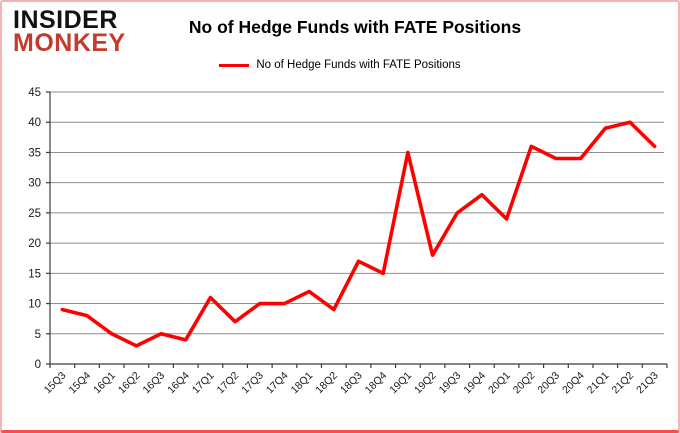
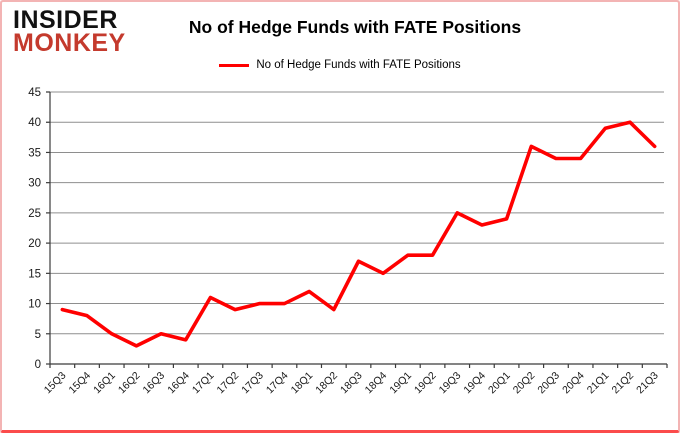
17Q2: 7 -> 9
19Q1: 35 -> 18
19Q4: 28 -> 23
